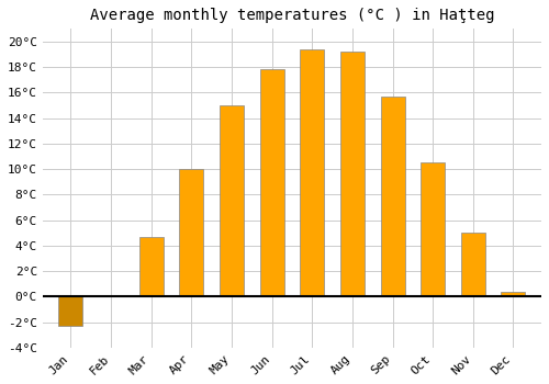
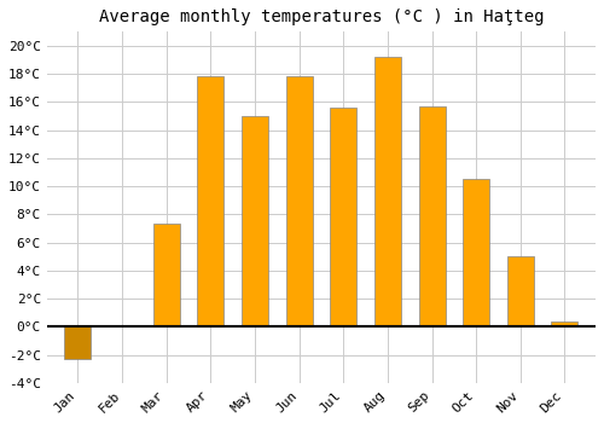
Mar: 4.7°C -> 7.3°C
Apr: 10.0°C -> 17.8°C
Jul: 19.4°C -> 15.6°C
